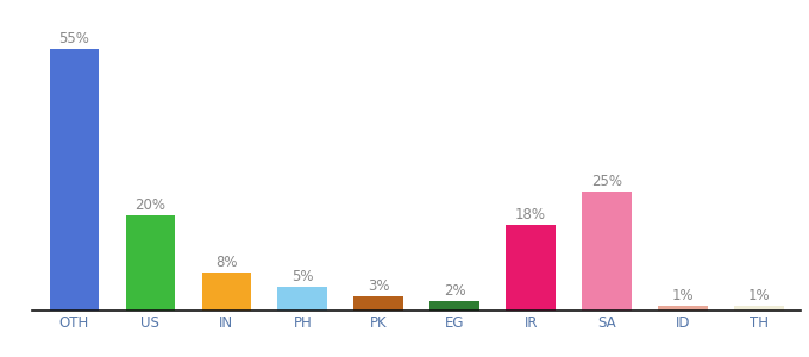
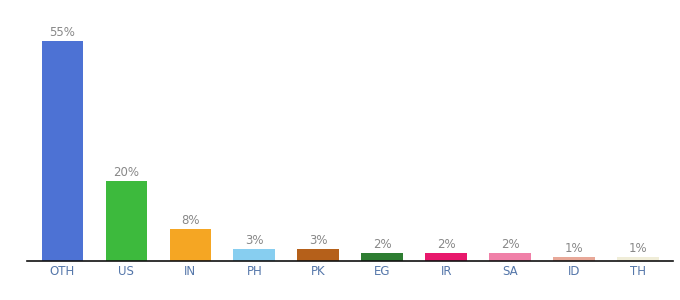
PH: 5% -> 3%
IR: 18% -> 2%
SA: 25% -> 2%
